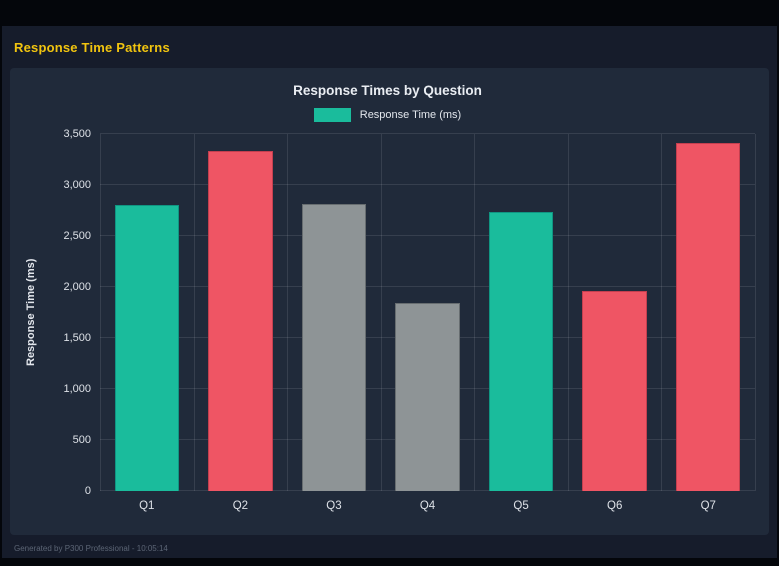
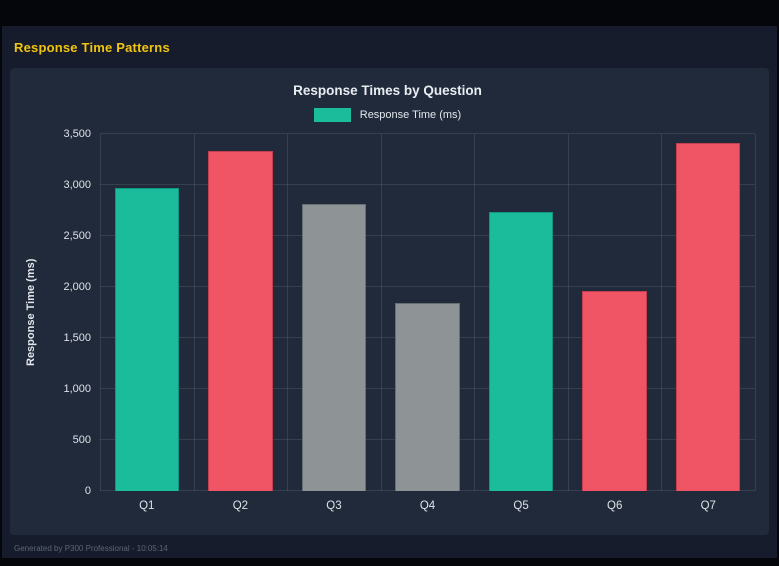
Q1: 2800 -> 2970
